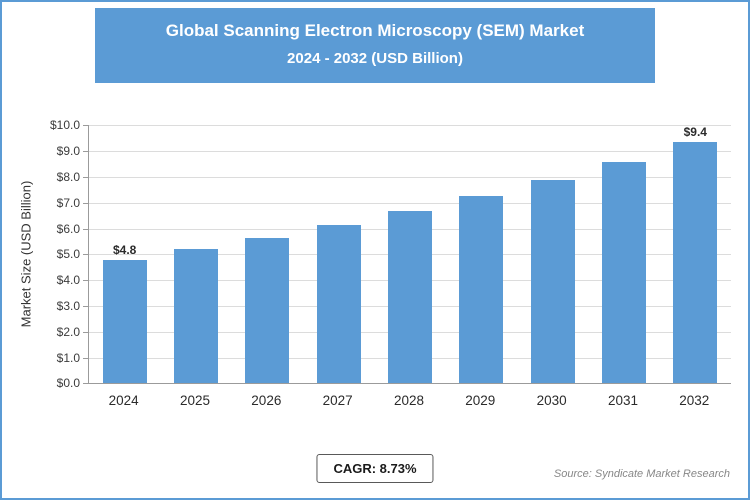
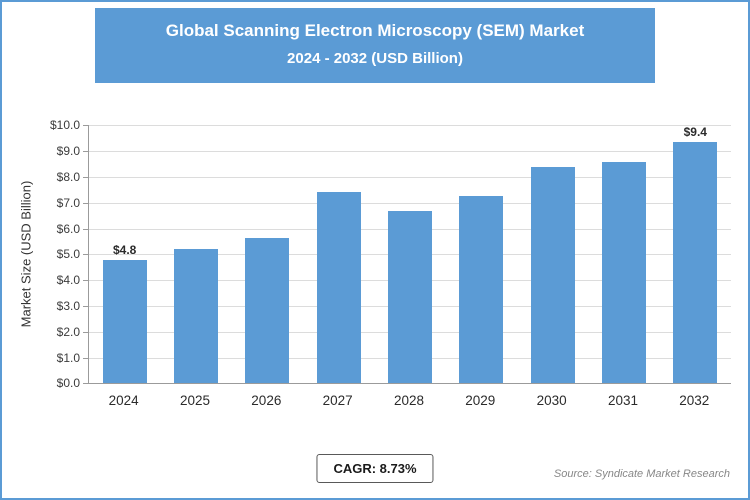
2027: $6.2 -> $7.4
2030: $7.9 -> $8.4
